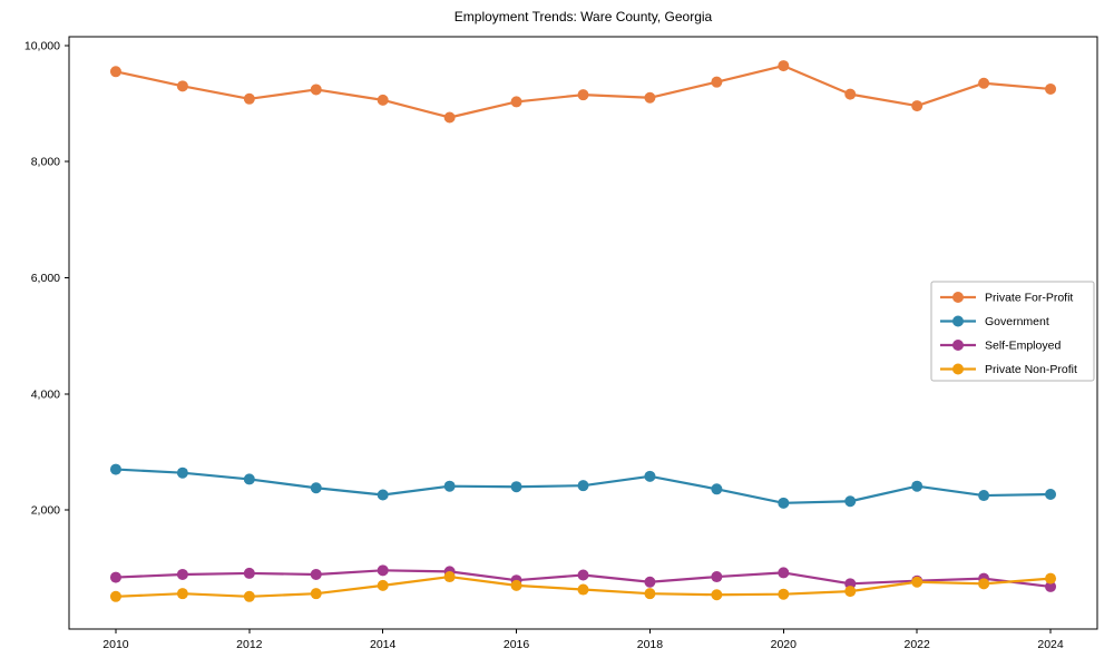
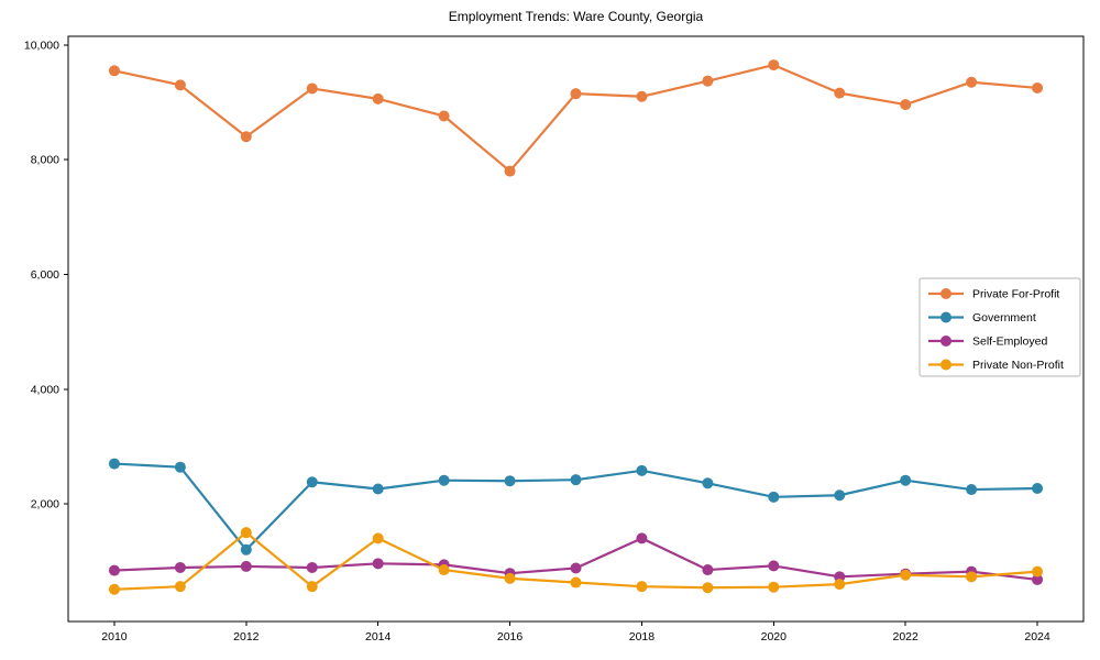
Private For-Profit/2012: 9100 -> 8400
Government/2012: 2500 -> 1200
Private Non-Profit/2012: 500 -> 1500
Private Non-Profit/2014: 700 -> 1400
Private For-Profit/2016: 9000 -> 7800
Self-Employed/2018: 800 -> 1400
